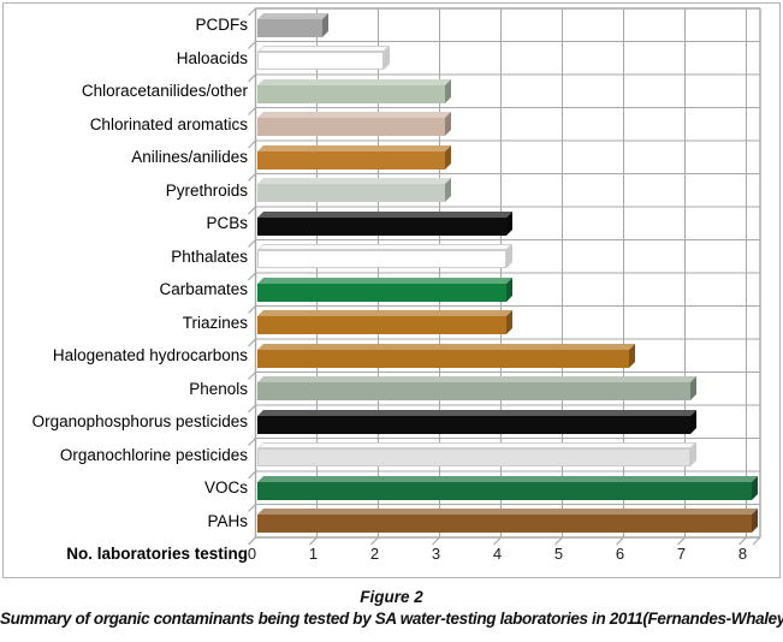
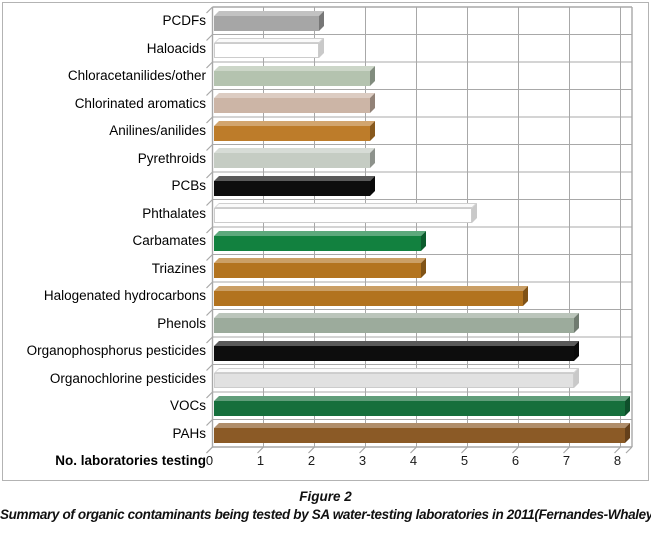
PCDFs: 1 -> 2
PCBs: 4 -> 3
Phthalates: 4 -> 5
